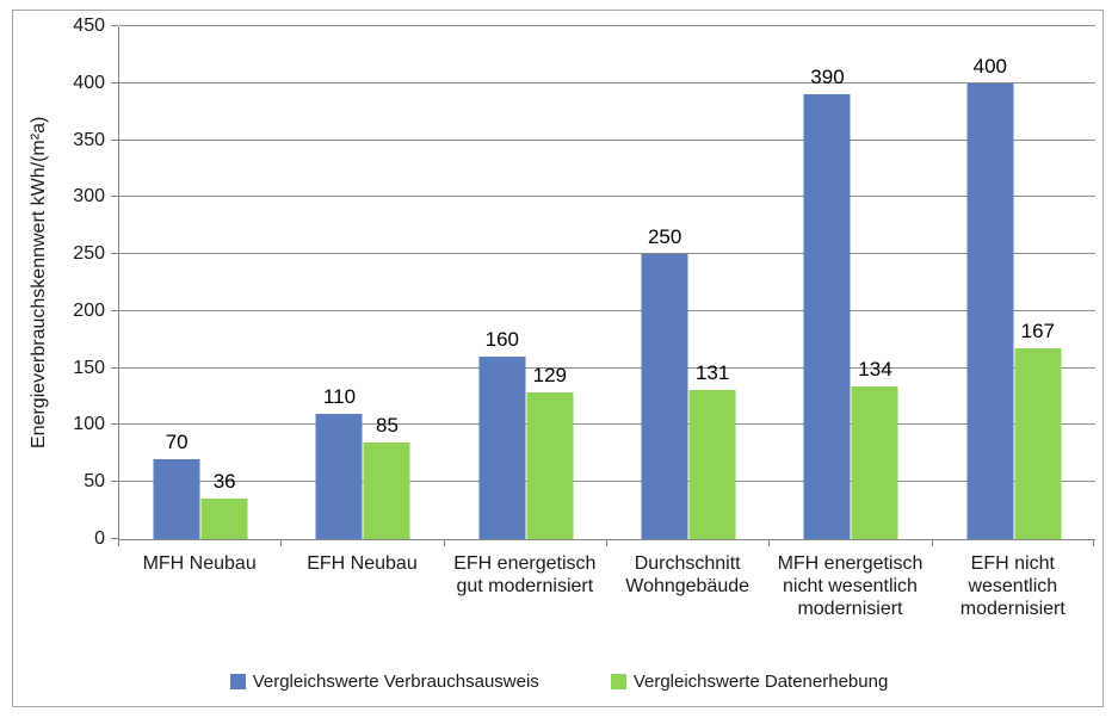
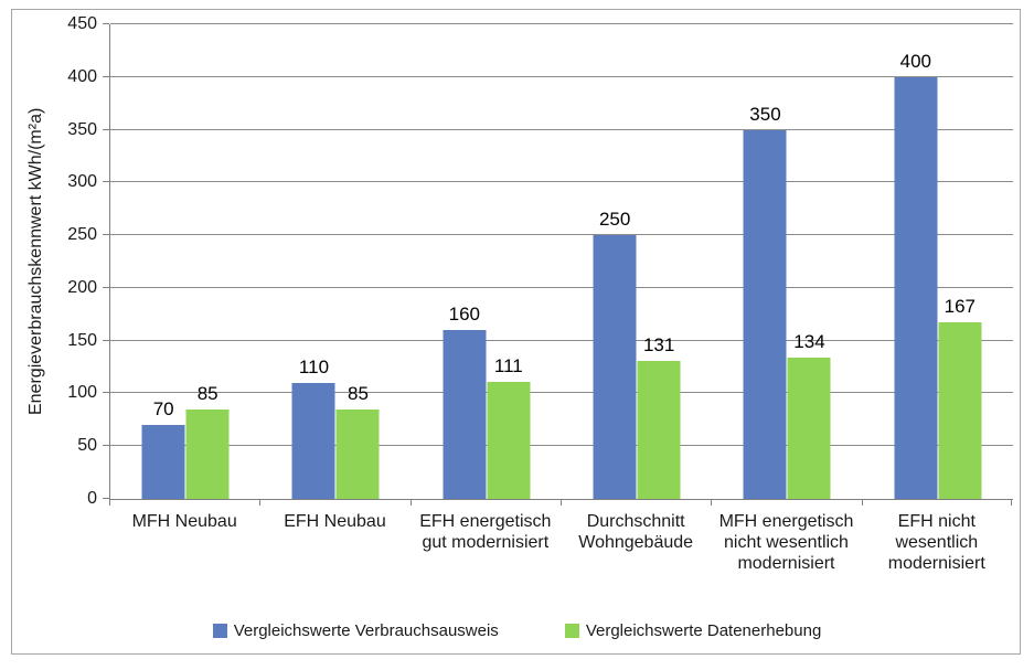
Vergleichswerte Datenerhebung/MFH Neubau: 36 -> 85
Vergleichswerte Datenerhebung/EFH energetisch gut modernisiert: 129 -> 111
Vergleichswerte Verbrauchsausweis/MFH energetisch nicht wesentlich modernisiert: 390 -> 350
